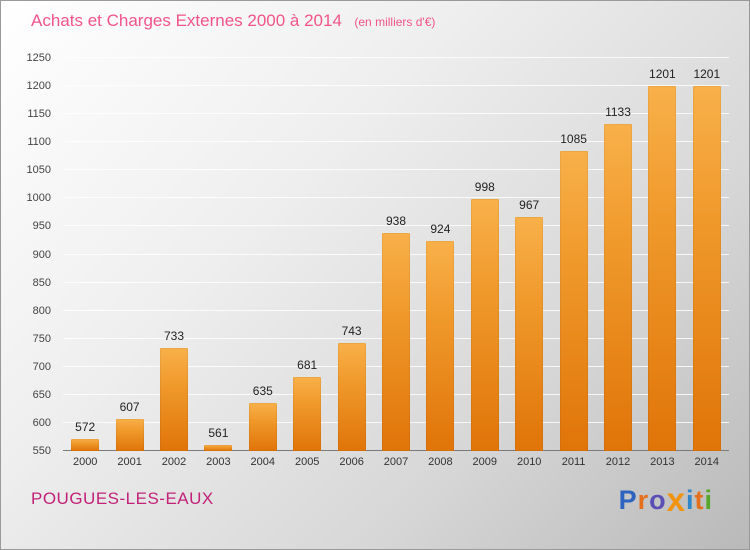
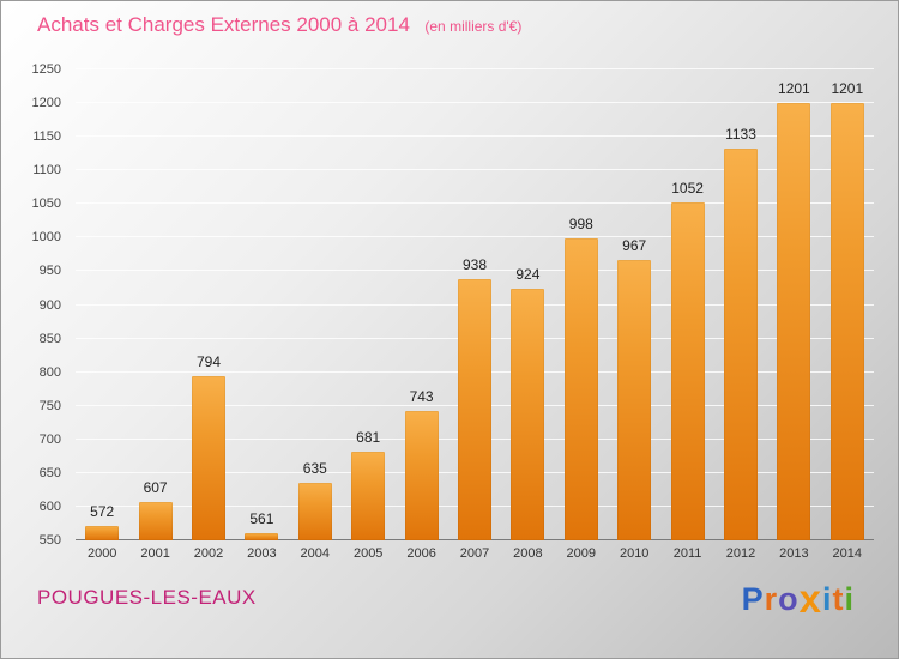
2002: 733 -> 794
2011: 1085 -> 1052
